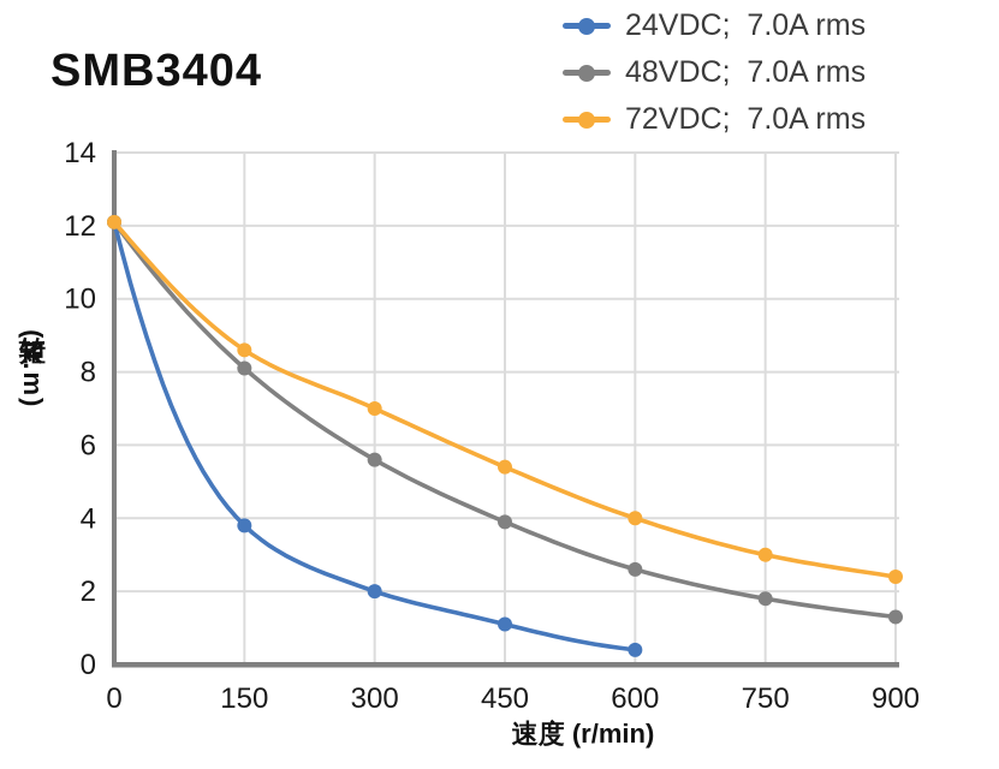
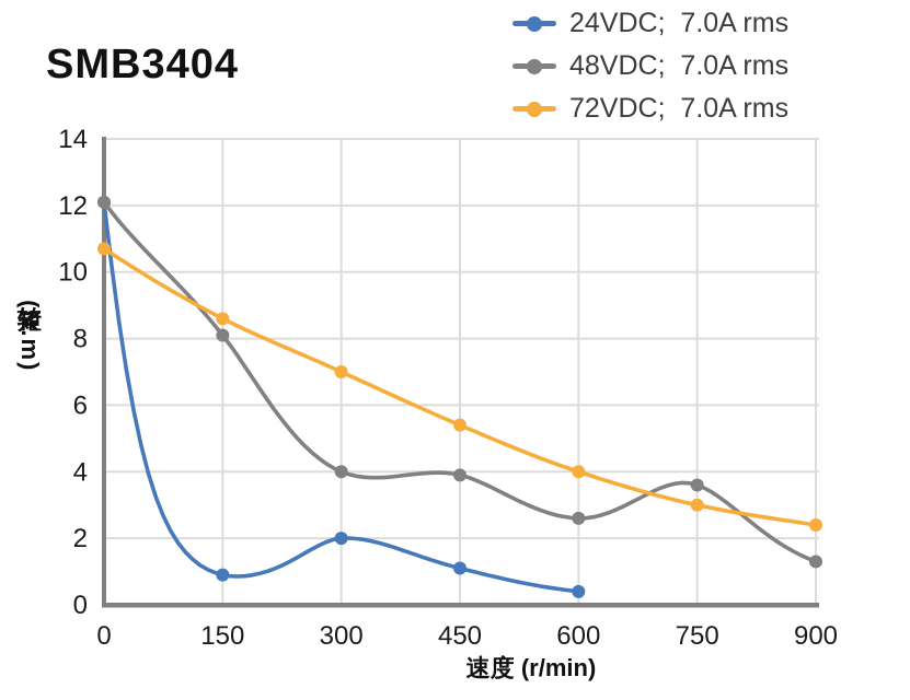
72VDC; 7.0A rms/0: 12.1 -> 10.7
24VDC; 7.0A rms/150: 3.8 -> 0.9
48VDC; 7.0A rms/300: 5.6 -> 4.0
48VDC; 7.0A rms/750: 1.8 -> 3.6
